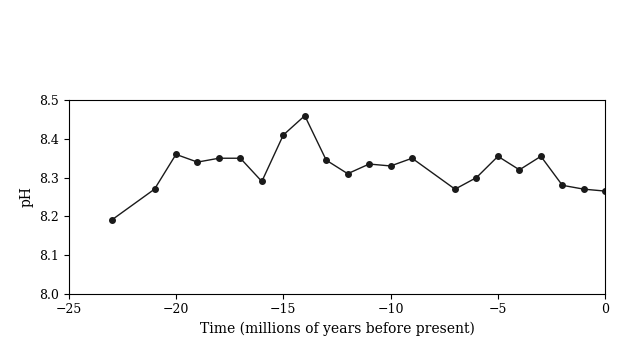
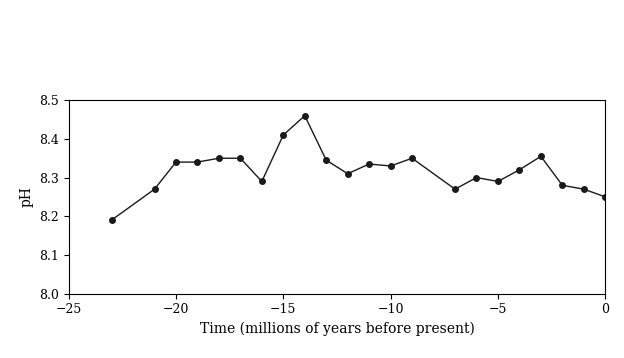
−20: 8.360 -> 8.340
−5: 8.355 -> 8.290
0: 8.265 -> 8.250
